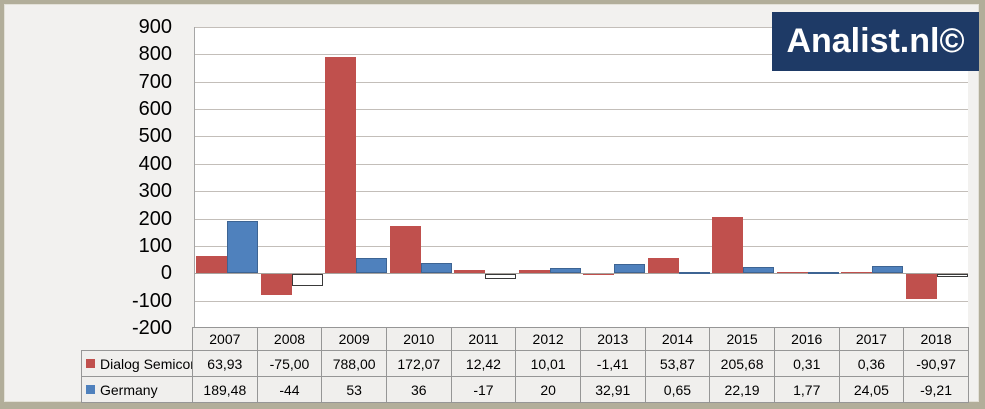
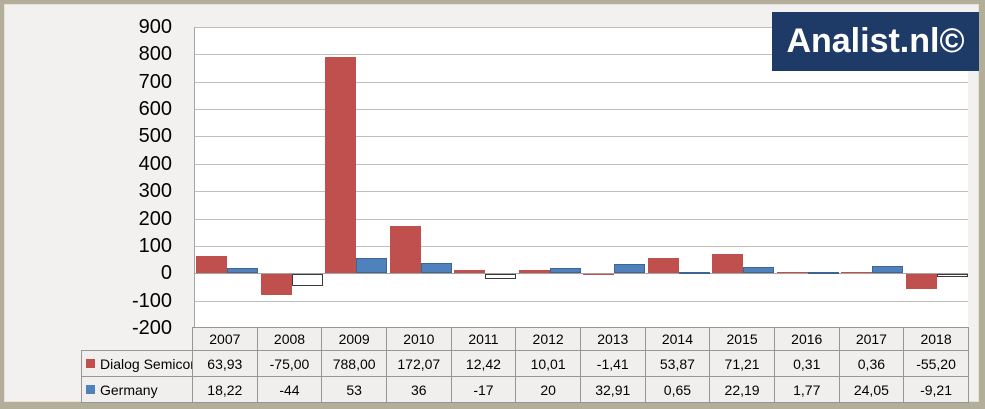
Germany/2007: 189,48 -> 18,22
Dialog Semiconductor/2015: 205,68 -> 71,21
Dialog Semiconductor/2018: -90,97 -> -55,20
